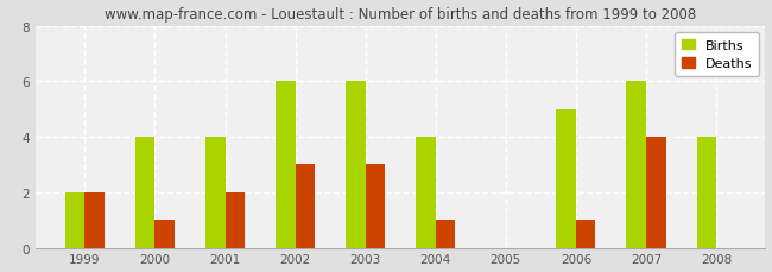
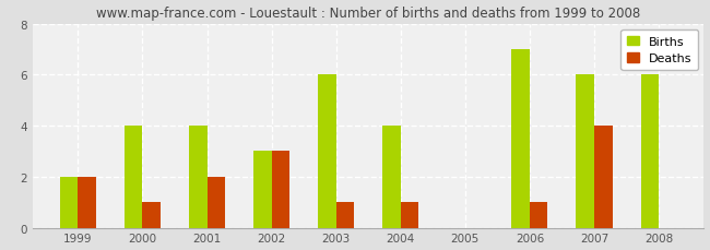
Births/2002: 6 -> 3
Deaths/2003: 3 -> 1
Births/2006: 5 -> 7
Births/2008: 4 -> 6
